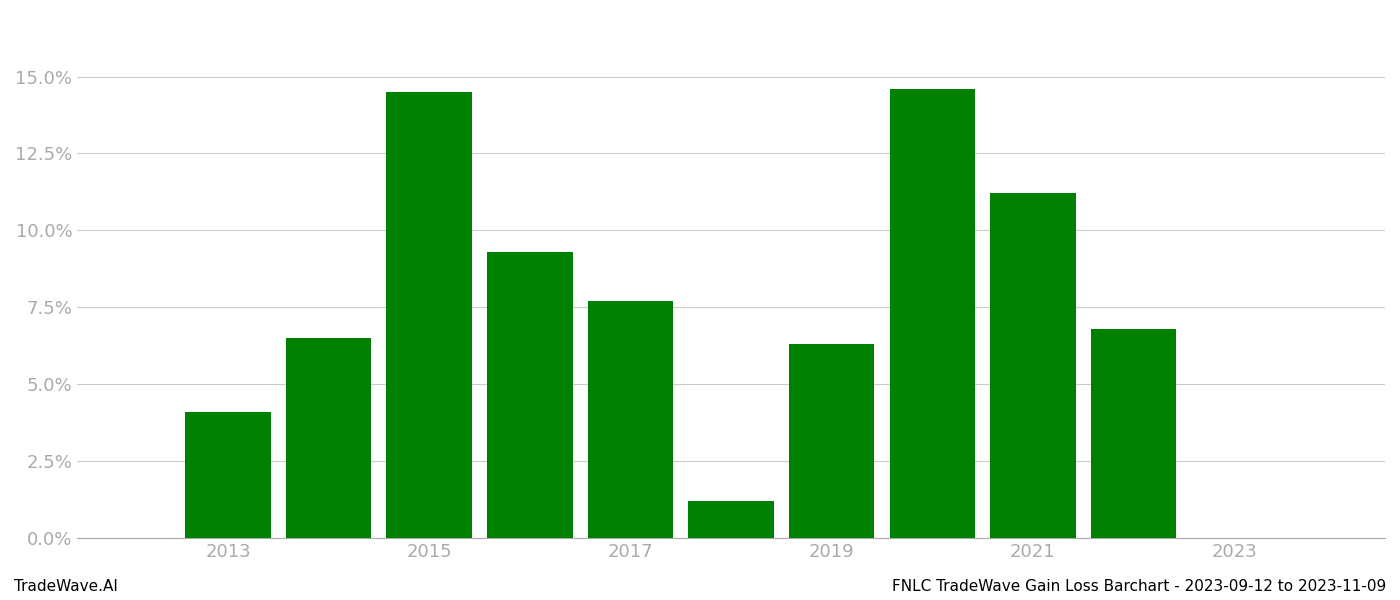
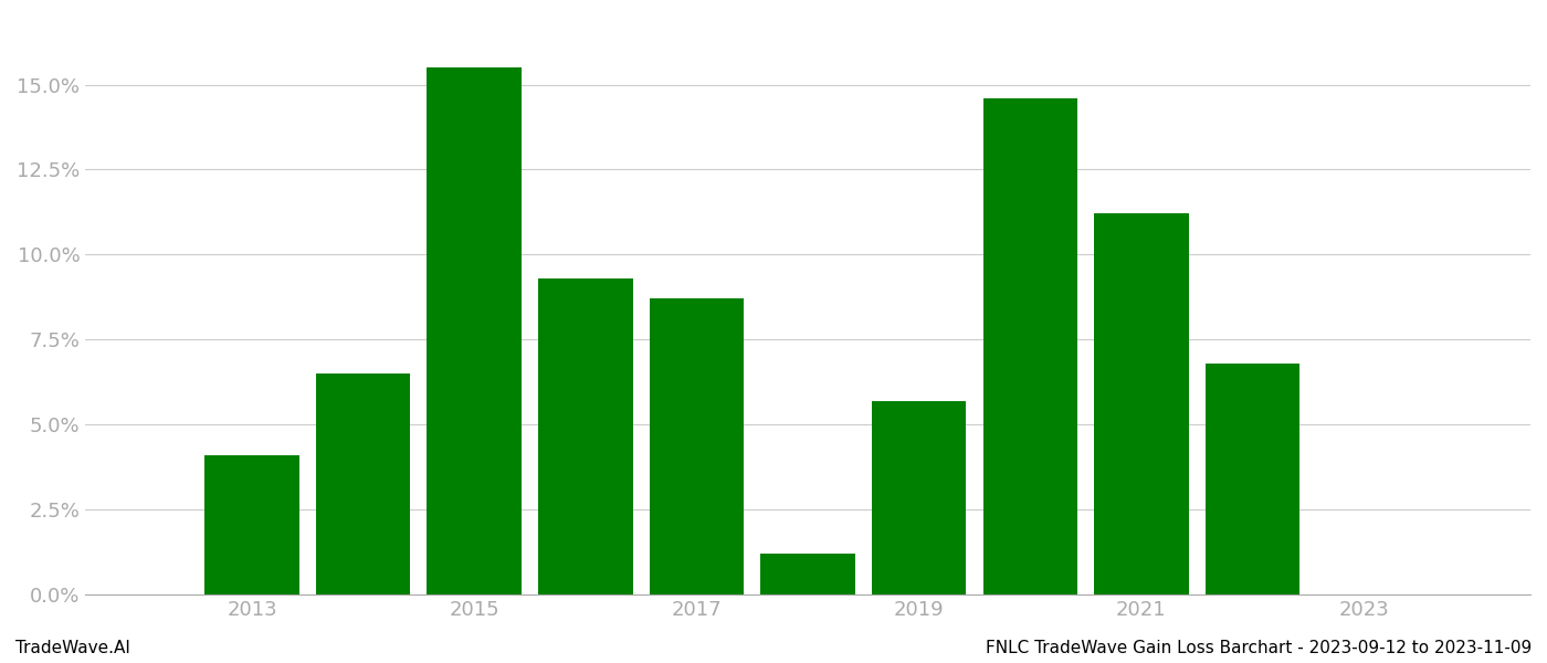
2015: 14.5% -> 15.5%
2017: 7.7% -> 8.7%
2019: 6.3% -> 5.7%
